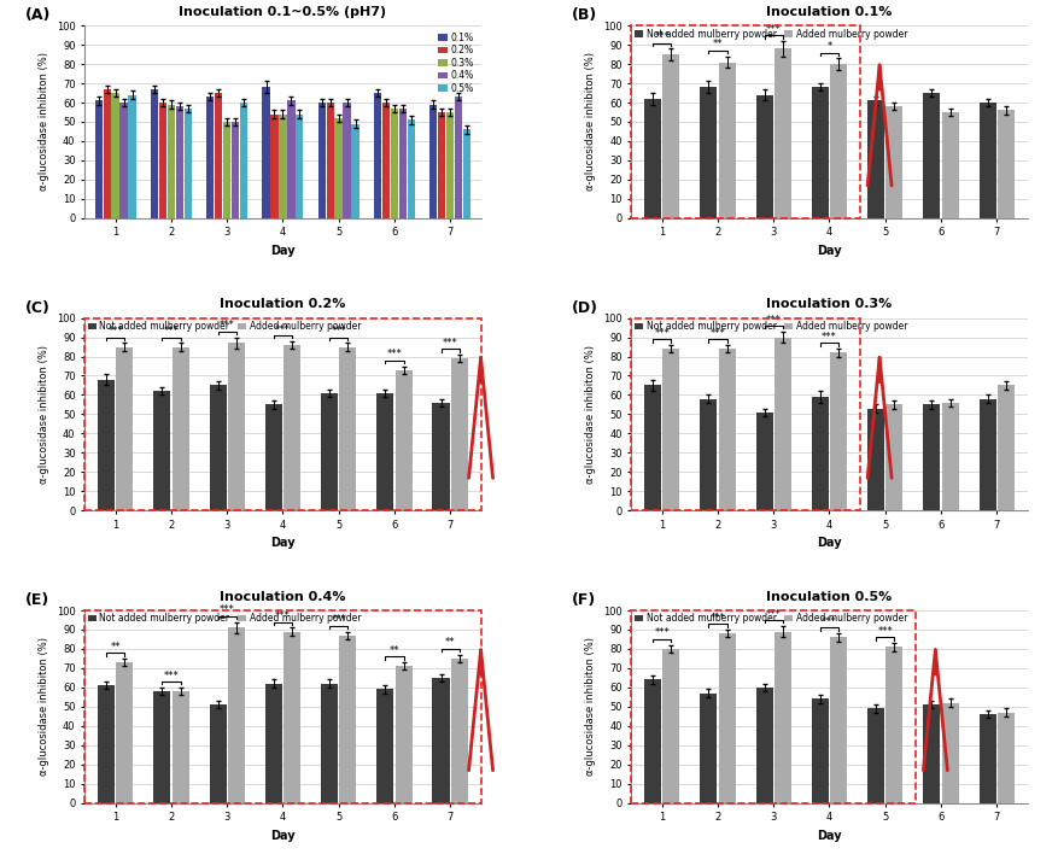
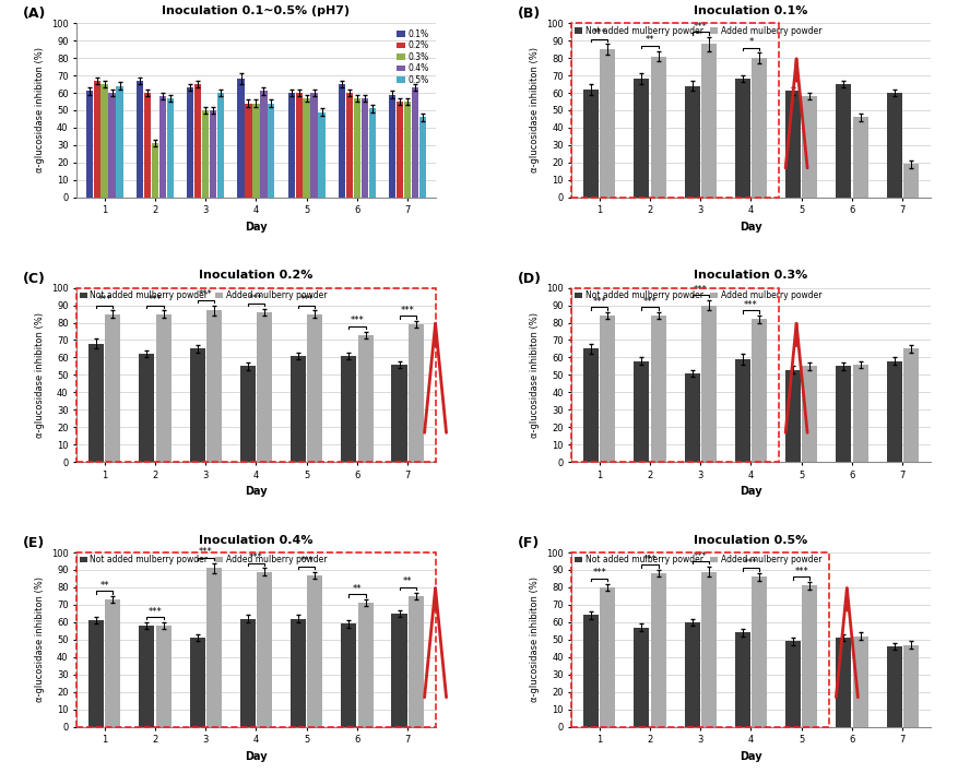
Inoculation 0.1~0.5% (pH7)/0.3%/2: 59 -> 31
Inoculation 0.1~0.5% (pH7)/0.3%/5: 52 -> 57
Inoculation 0.1%/Added mulberry powder/6: 55 -> 46
Inoculation 0.1%/Added mulberry powder/7: 56 -> 19
